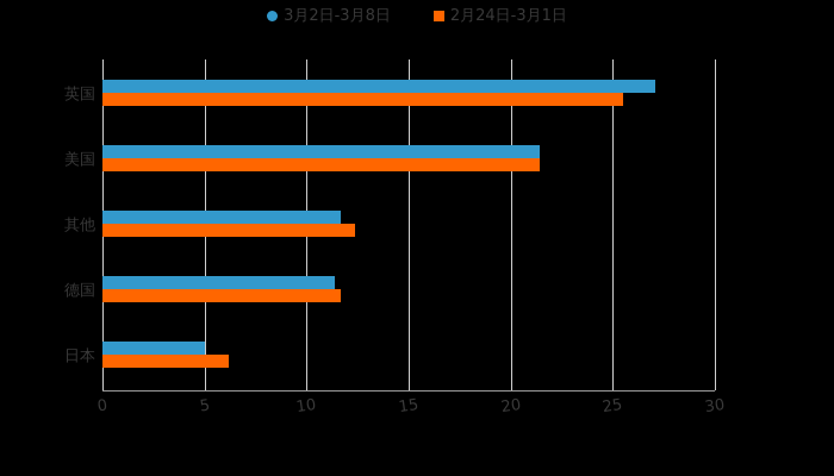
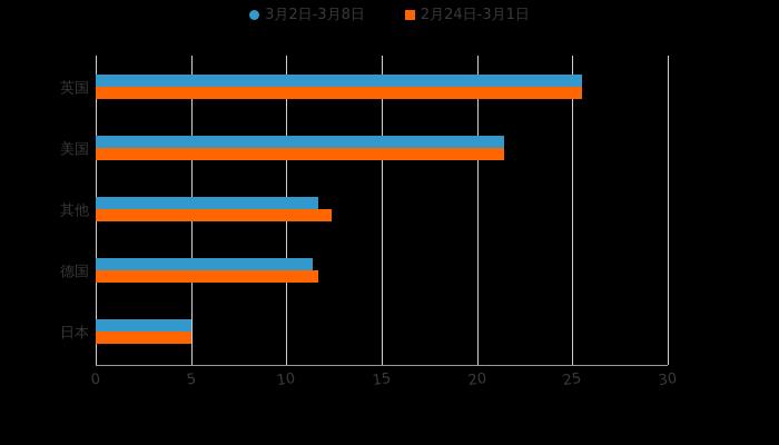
3月2日-3月8日/英国: 27.1 -> 25.5
2月24日-3月1日/日本: 6.2 -> 5.0
